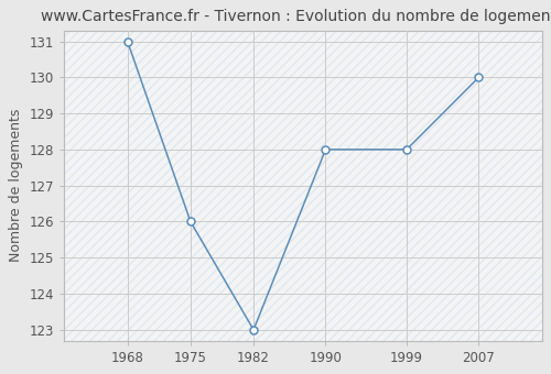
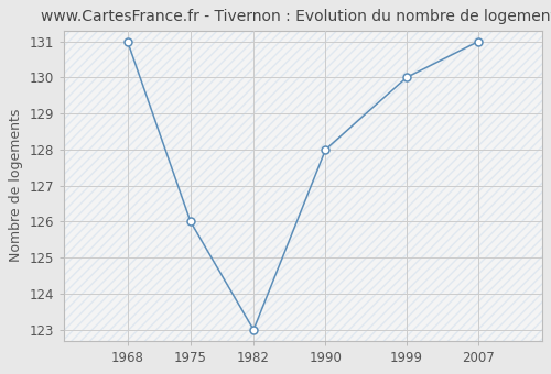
1999: 128 -> 130
2007: 130 -> 131
